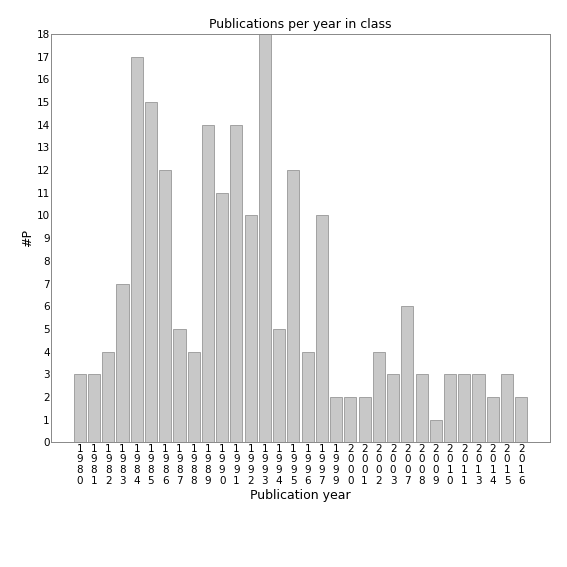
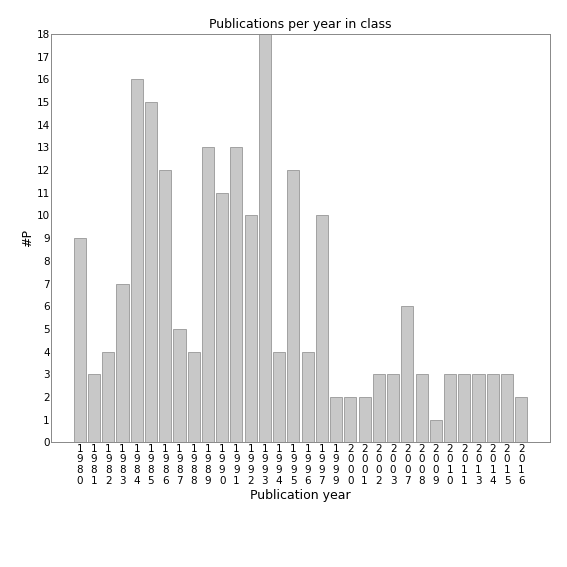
1 9 8 0: 3 -> 9
1 9 8 4: 17 -> 16
1 9 8 9: 14 -> 13
1 9 9 1: 14 -> 13
1 9 9 4: 5 -> 4
2 0 0 2: 4 -> 3
2 0 1 4: 2 -> 3
